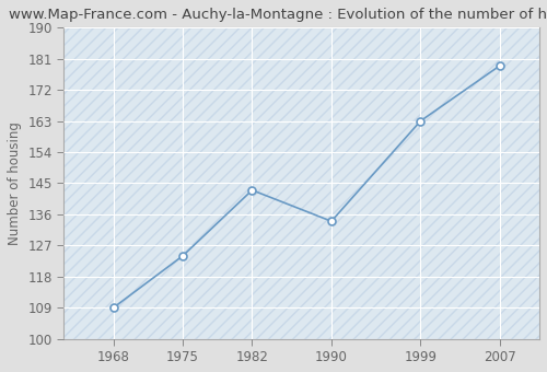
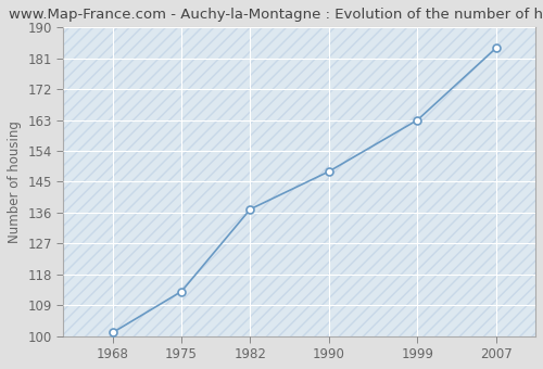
1968: 109 -> 101
1975: 124 -> 113
1982: 143 -> 137
1990: 134 -> 148
2007: 179 -> 184
